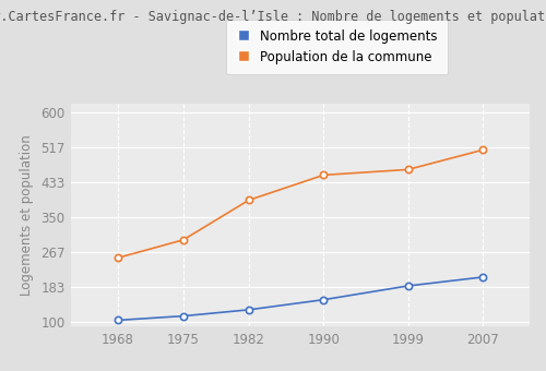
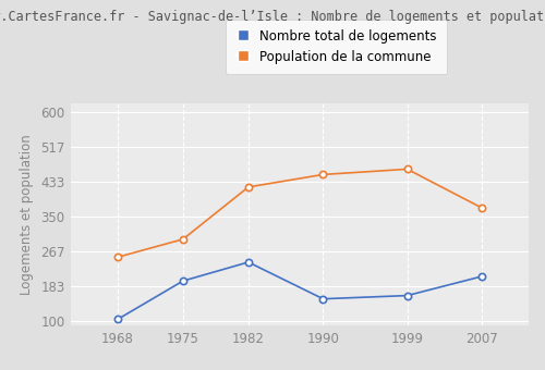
Nombre total de logements/1975: 113 -> 195
Nombre total de logements/1982: 128 -> 240
Population de la commune/1982: 390 -> 420
Nombre total de logements/1999: 185 -> 160
Population de la commune/2007: 510 -> 370
